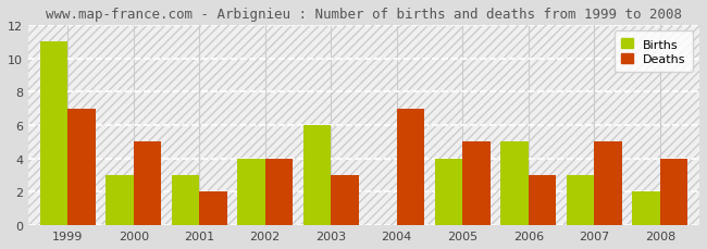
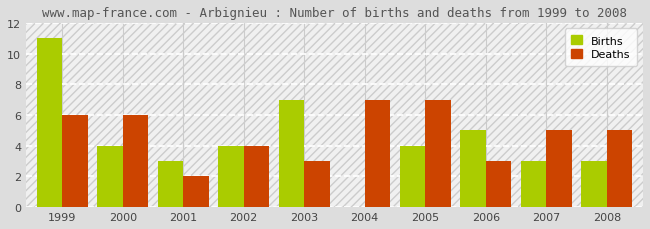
Deaths/1999: 7 -> 6
Births/2000: 3 -> 4
Deaths/2000: 5 -> 6
Births/2003: 6 -> 7
Deaths/2005: 5 -> 7
Births/2008: 2 -> 3
Deaths/2008: 4 -> 5
